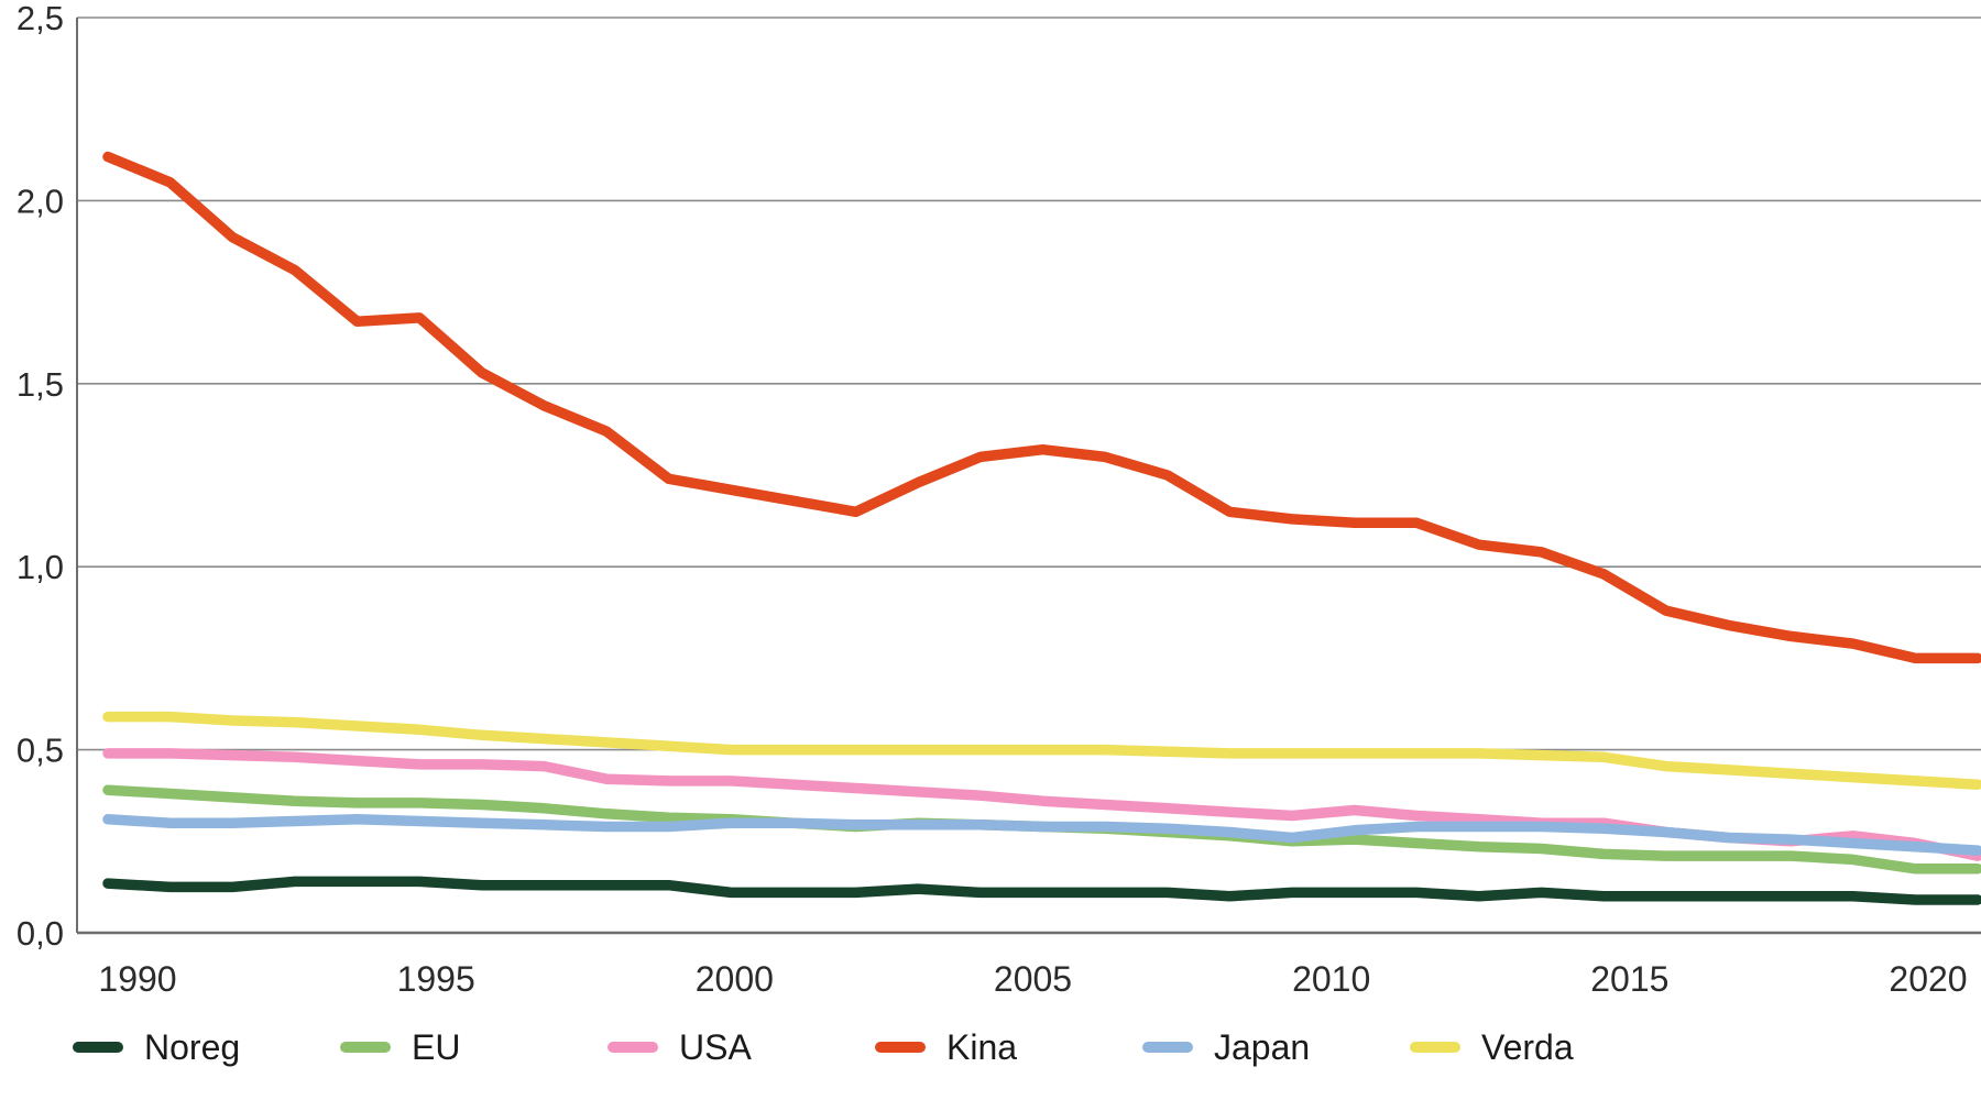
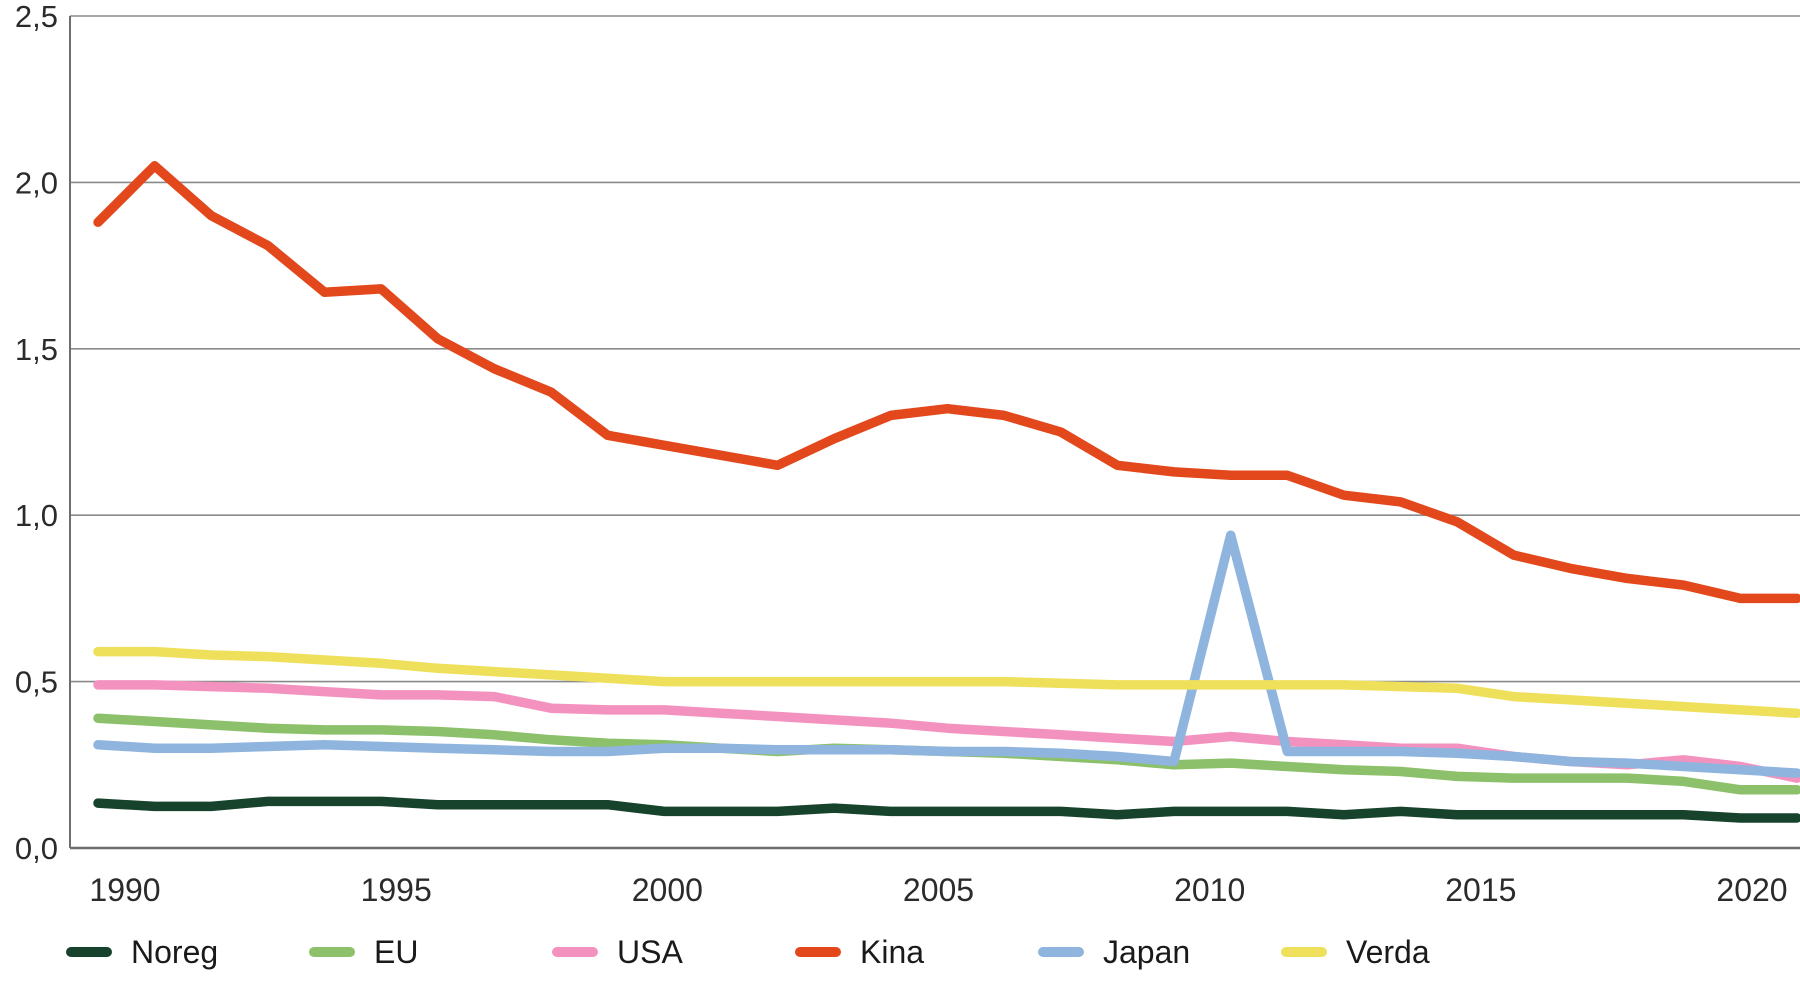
Kina/1990: 2,12 -> 1,88
Japan/2010: 0,28 -> 0,94
